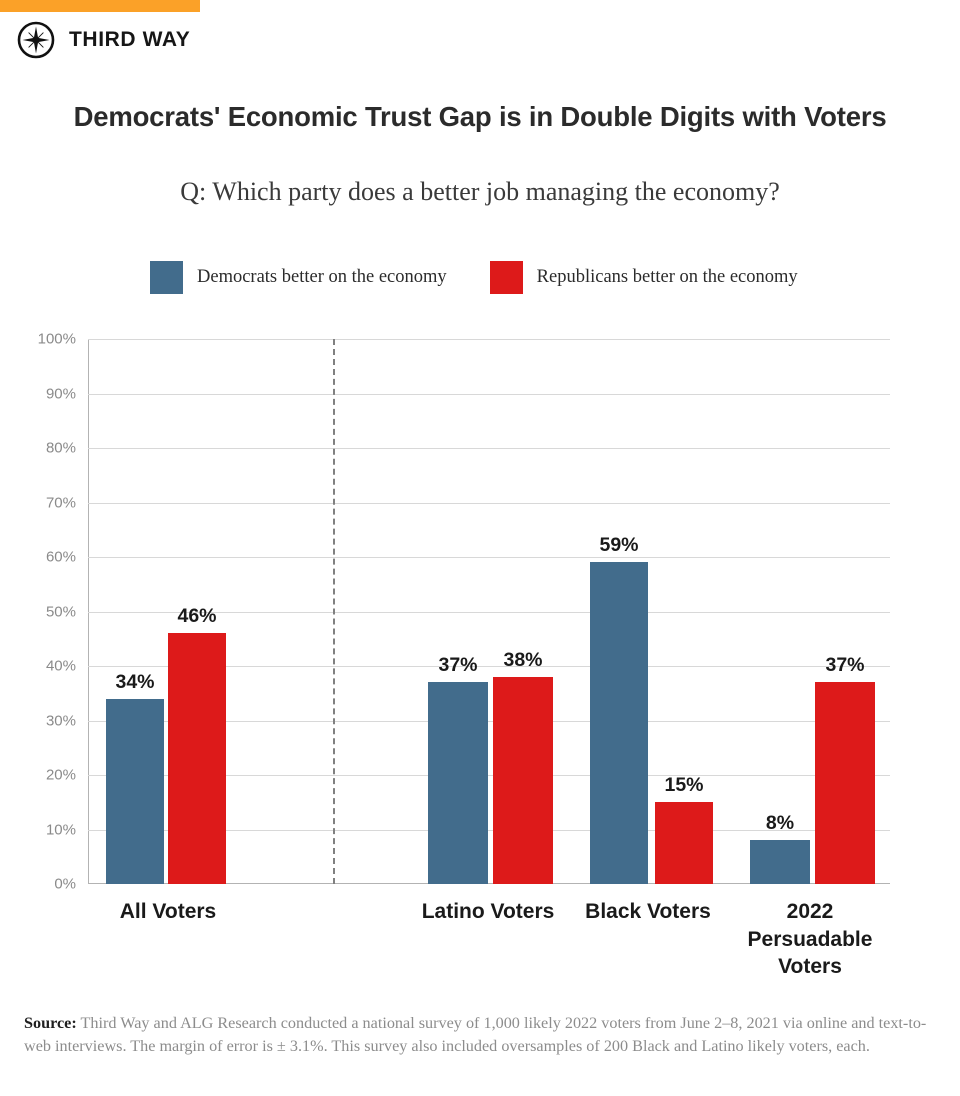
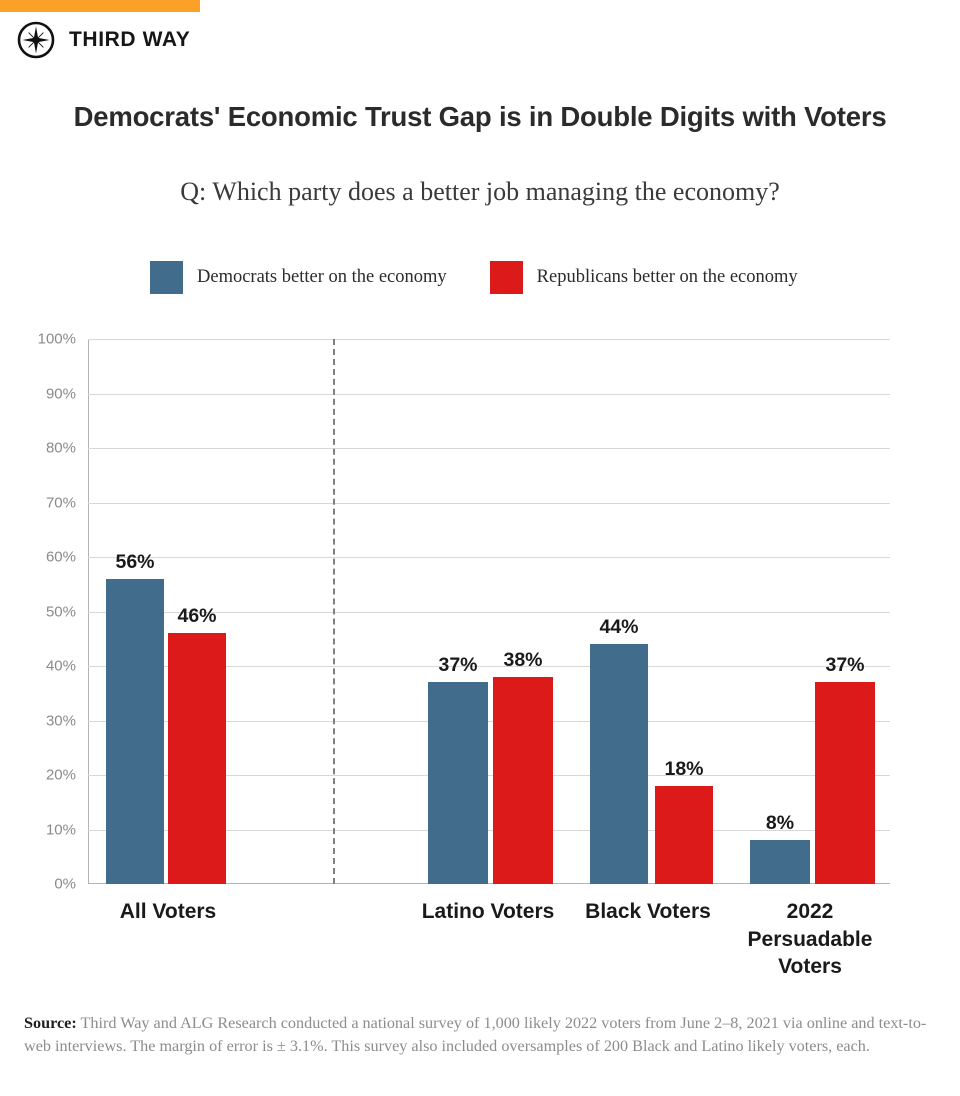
Democrats better on the economy/All Voters: 34% -> 56%
Democrats better on the economy/Black Voters: 59% -> 44%
Republicans better on the economy/Black Voters: 15% -> 18%
